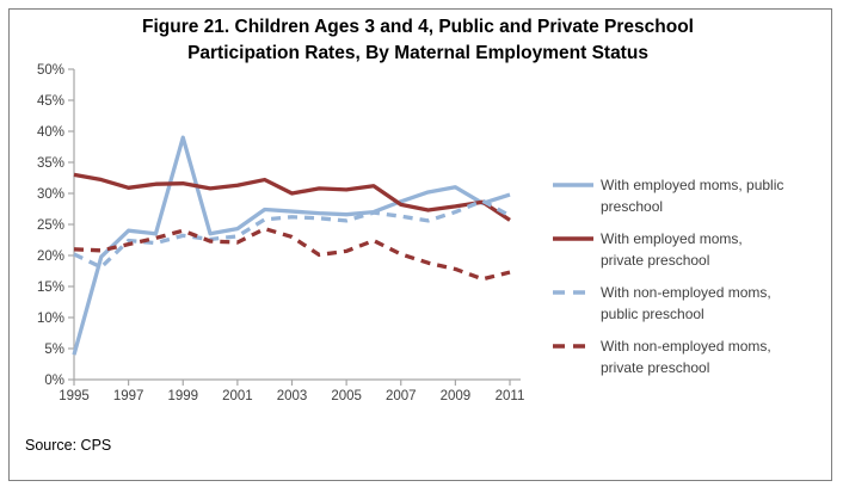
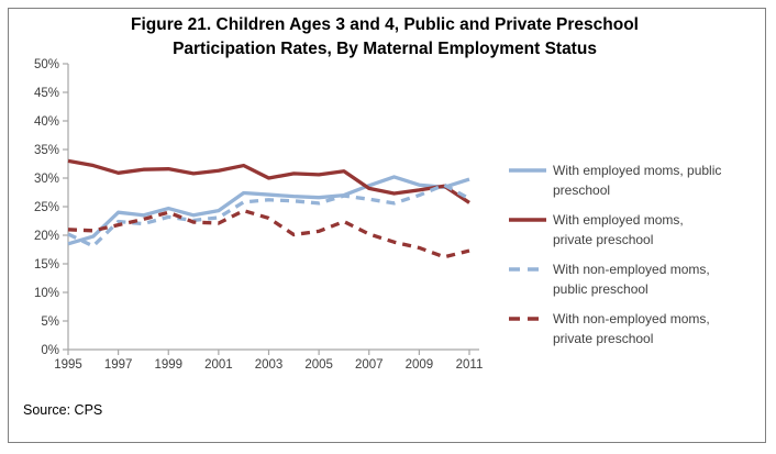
With employed moms, public preschool/1995: 4% -> 18%
With employed moms, public preschool/1999: 39% -> 25%
With employed moms, public preschool/2009: 31% -> 29%
